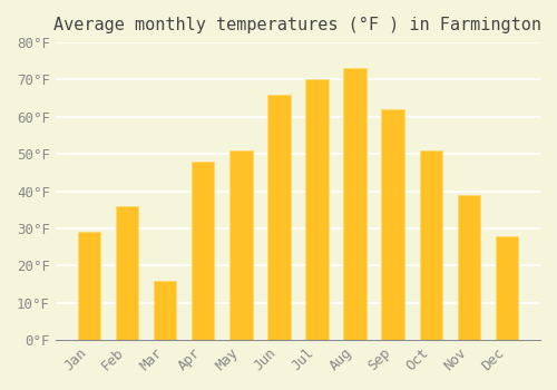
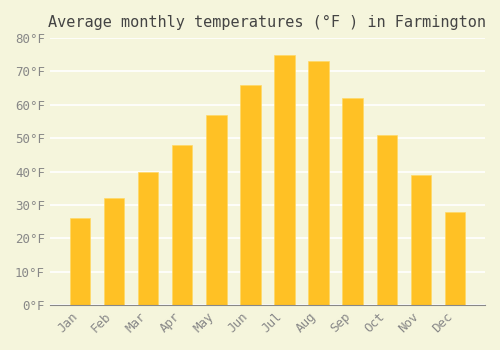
Jan: 29°F -> 26°F
Feb: 36°F -> 32°F
Mar: 16°F -> 40°F
May: 51°F -> 57°F
Jul: 70°F -> 75°F
